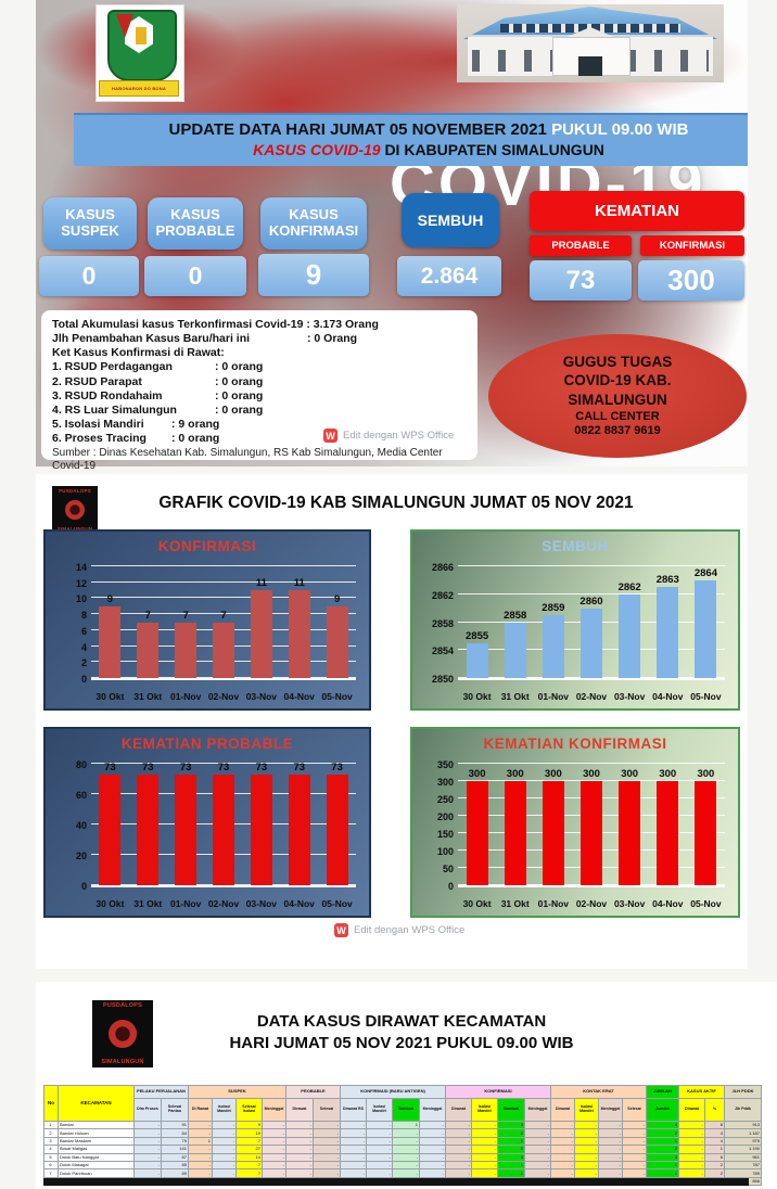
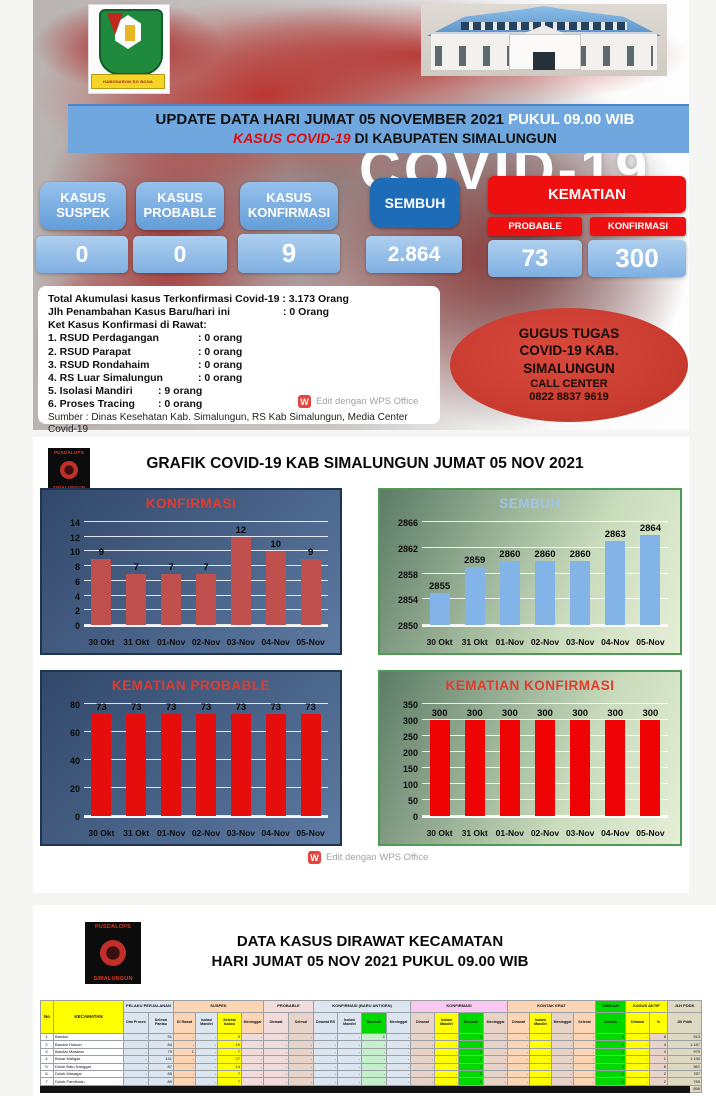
KONFIRMASI/03-Nov: 11 -> 12
KONFIRMASI/04-Nov: 11 -> 10
SEMBUH/31 Okt: 2858 -> 2859
SEMBUH/01-Nov: 2859 -> 2860
SEMBUH/03-Nov: 2862 -> 2860
